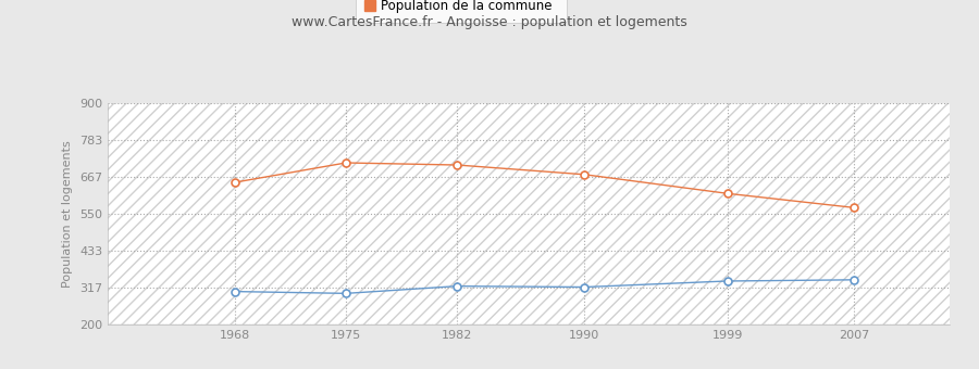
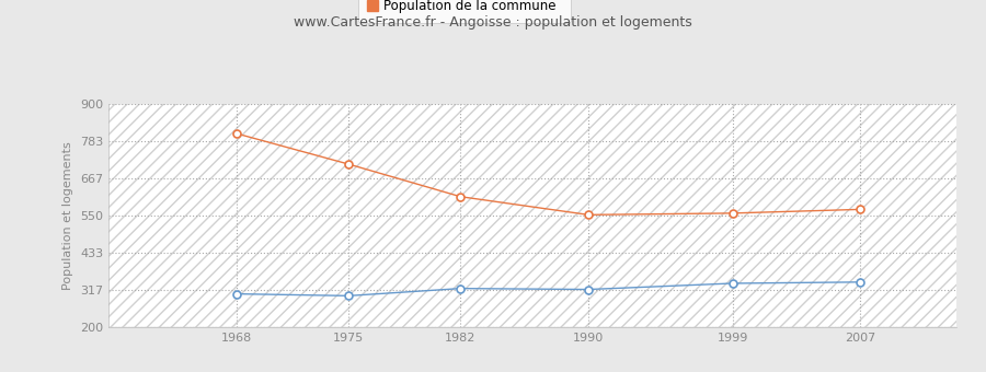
Population de la commune/1968: 650 -> 808
Population de la commune/1982: 705 -> 610
Population de la commune/1990: 675 -> 553
Population de la commune/1999: 615 -> 558
